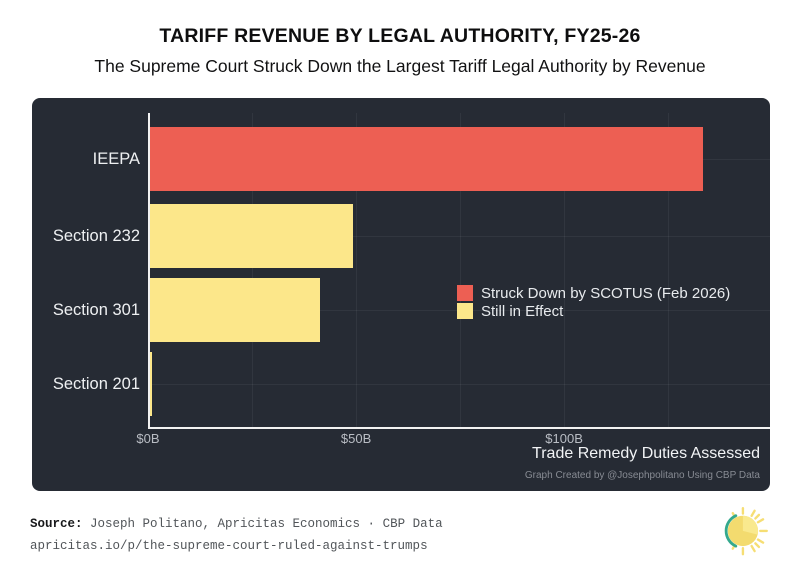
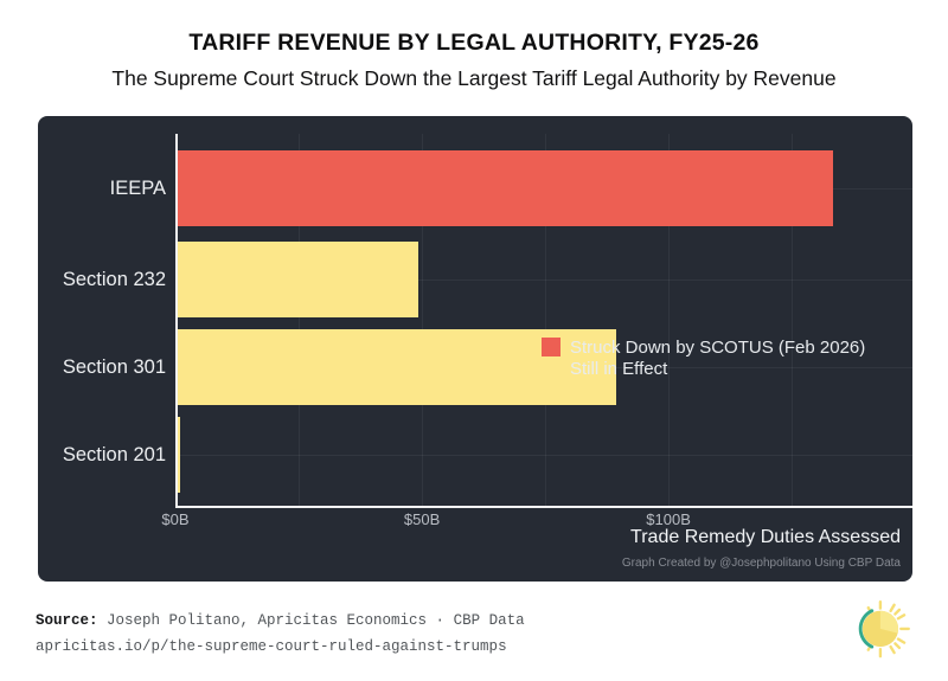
Section 301: $41B -> $89B
